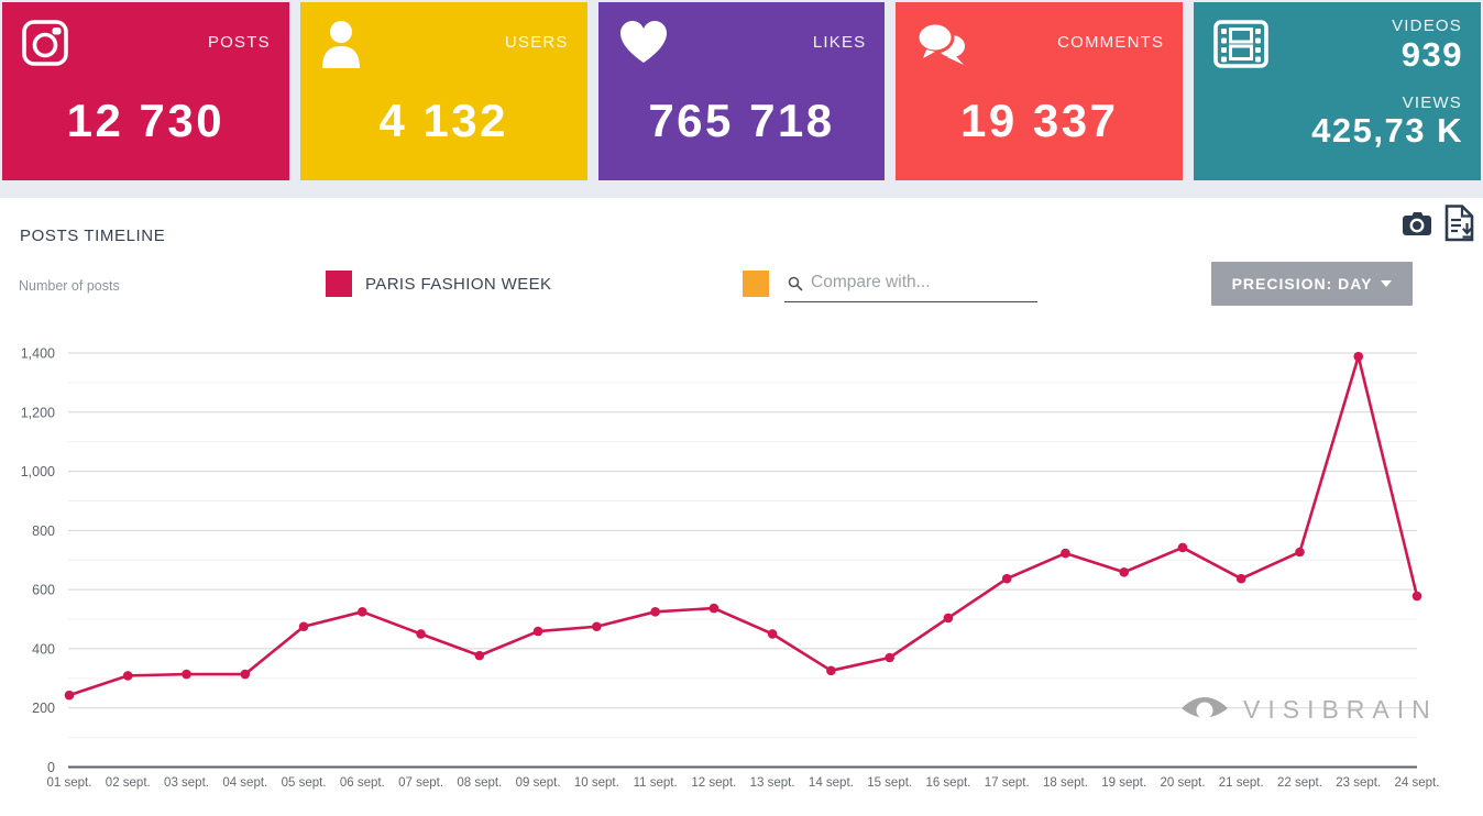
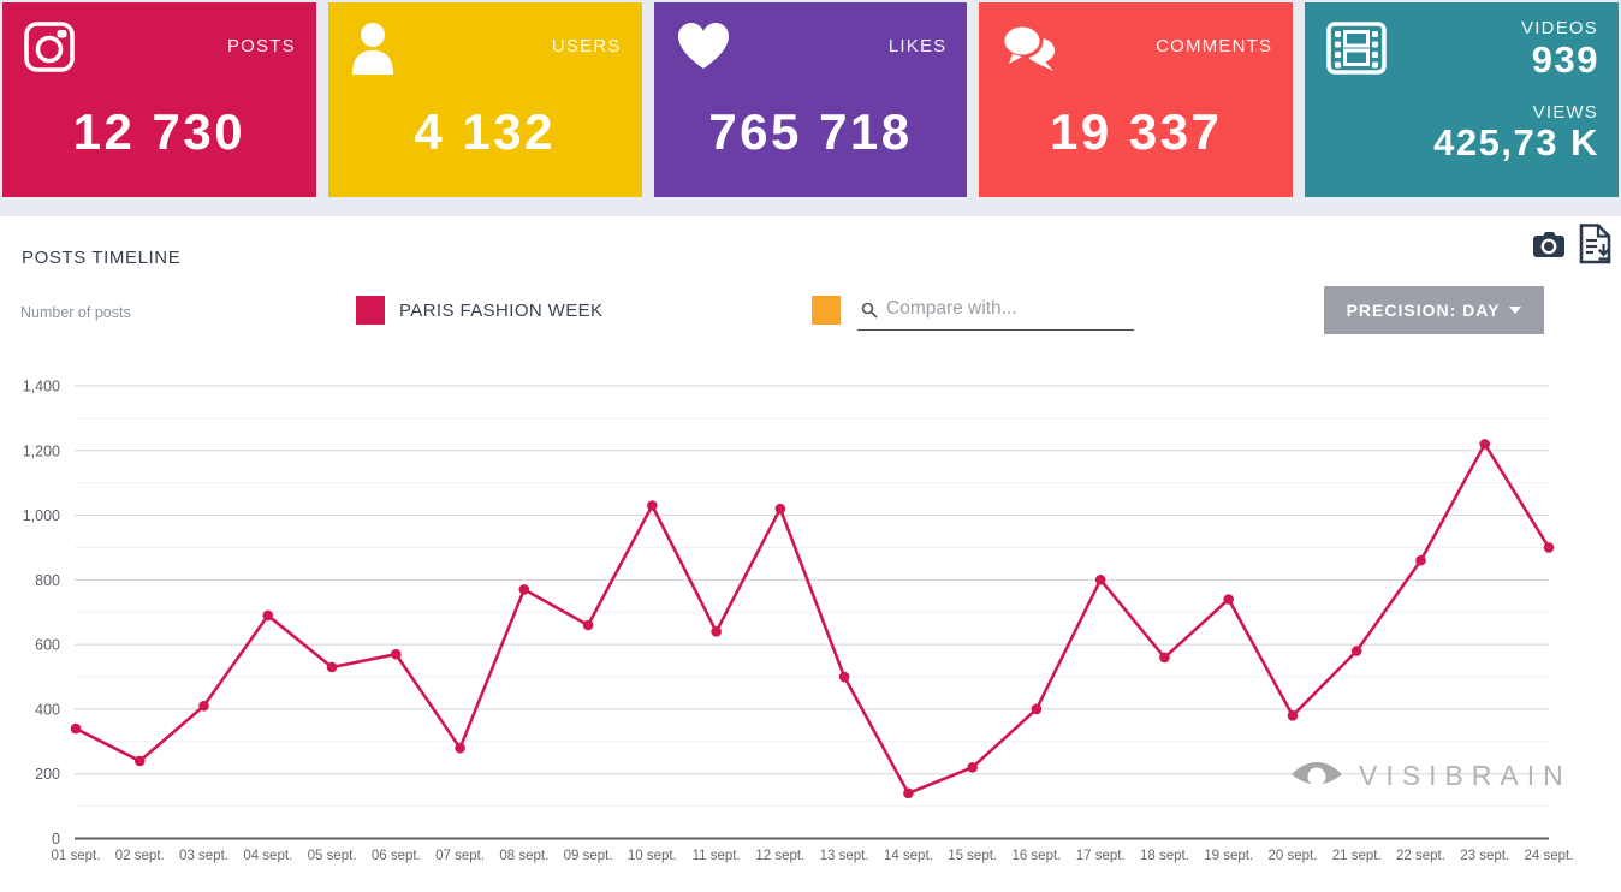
01 sept.: 240 -> 340
02 sept.: 310 -> 240
03 sept.: 310 -> 410
04 sept.: 310 -> 690
05 sept.: 480 -> 530
06 sept.: 520 -> 570
07 sept.: 450 -> 280
08 sept.: 380 -> 770
09 sept.: 460 -> 660
10 sept.: 480 -> 1030
11 sept.: 520 -> 640
12 sept.: 540 -> 1020
13 sept.: 450 -> 500
14 sept.: 330 -> 140
15 sept.: 370 -> 220
16 sept.: 500 -> 400
17 sept.: 640 -> 800
18 sept.: 720 -> 560
19 sept.: 660 -> 740
20 sept.: 740 -> 380
21 sept.: 640 -> 580
22 sept.: 730 -> 860
23 sept.: 1390 -> 1220
24 sept.: 580 -> 900
